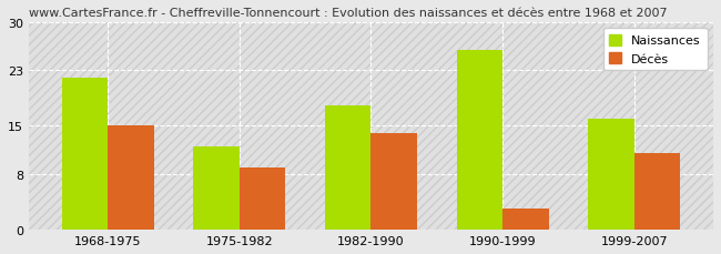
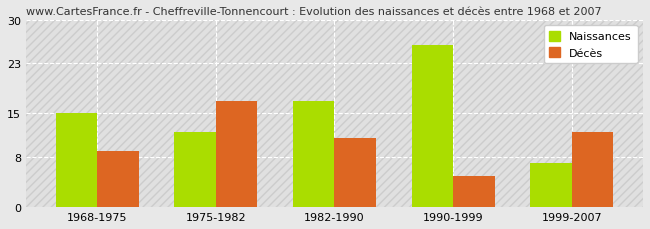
Naissances/1968-1975: 22 -> 15
Décès/1968-1975: 15 -> 9
Décès/1975-1982: 9 -> 17
Naissances/1982-1990: 18 -> 17
Décès/1982-1990: 14 -> 11
Décès/1990-1999: 3 -> 5
Naissances/1999-2007: 16 -> 7
Décès/1999-2007: 11 -> 12
